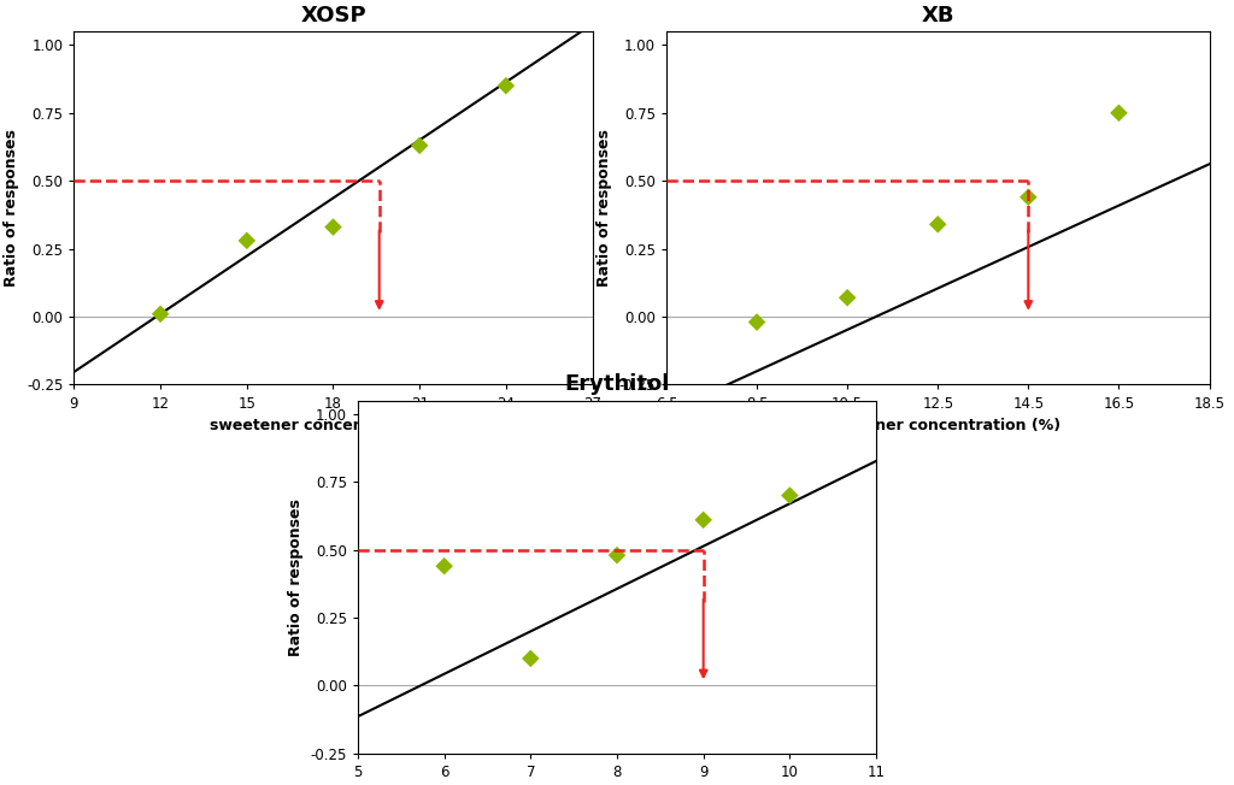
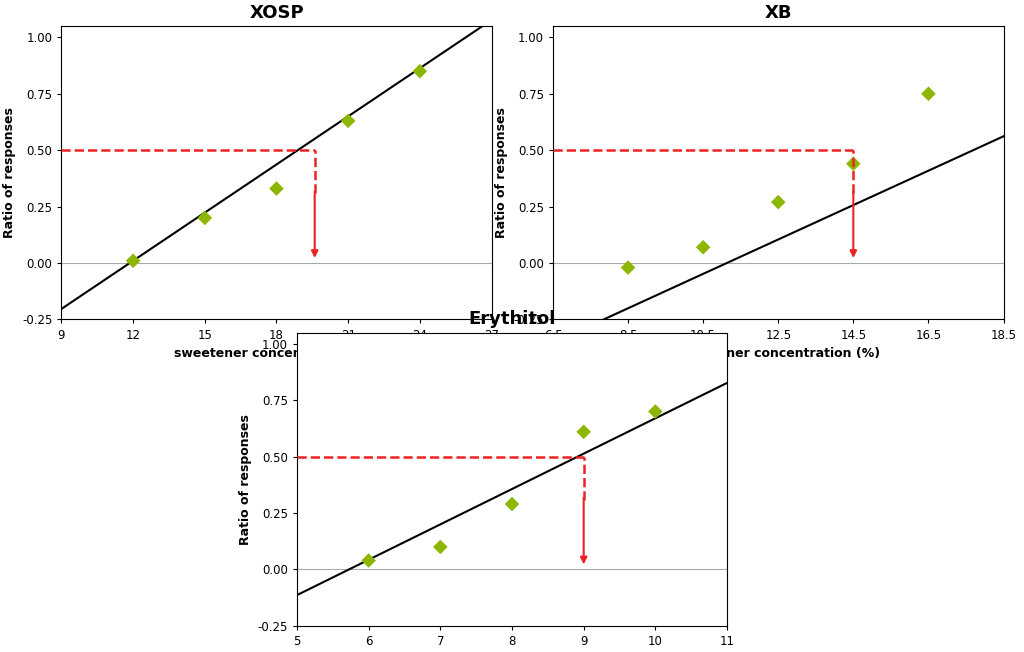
XOSP/15: 0.28 -> 0.20
XB/12.5: 0.34 -> 0.27
6: 0.44 -> 0.04
8: 0.48 -> 0.29
